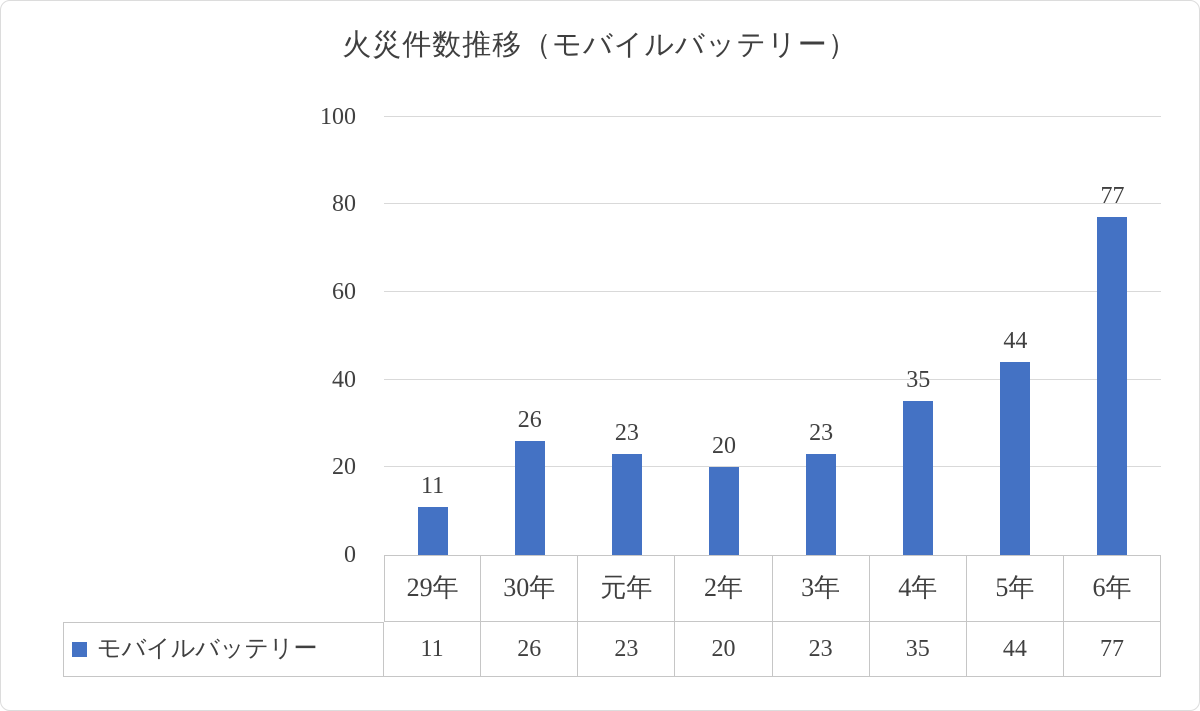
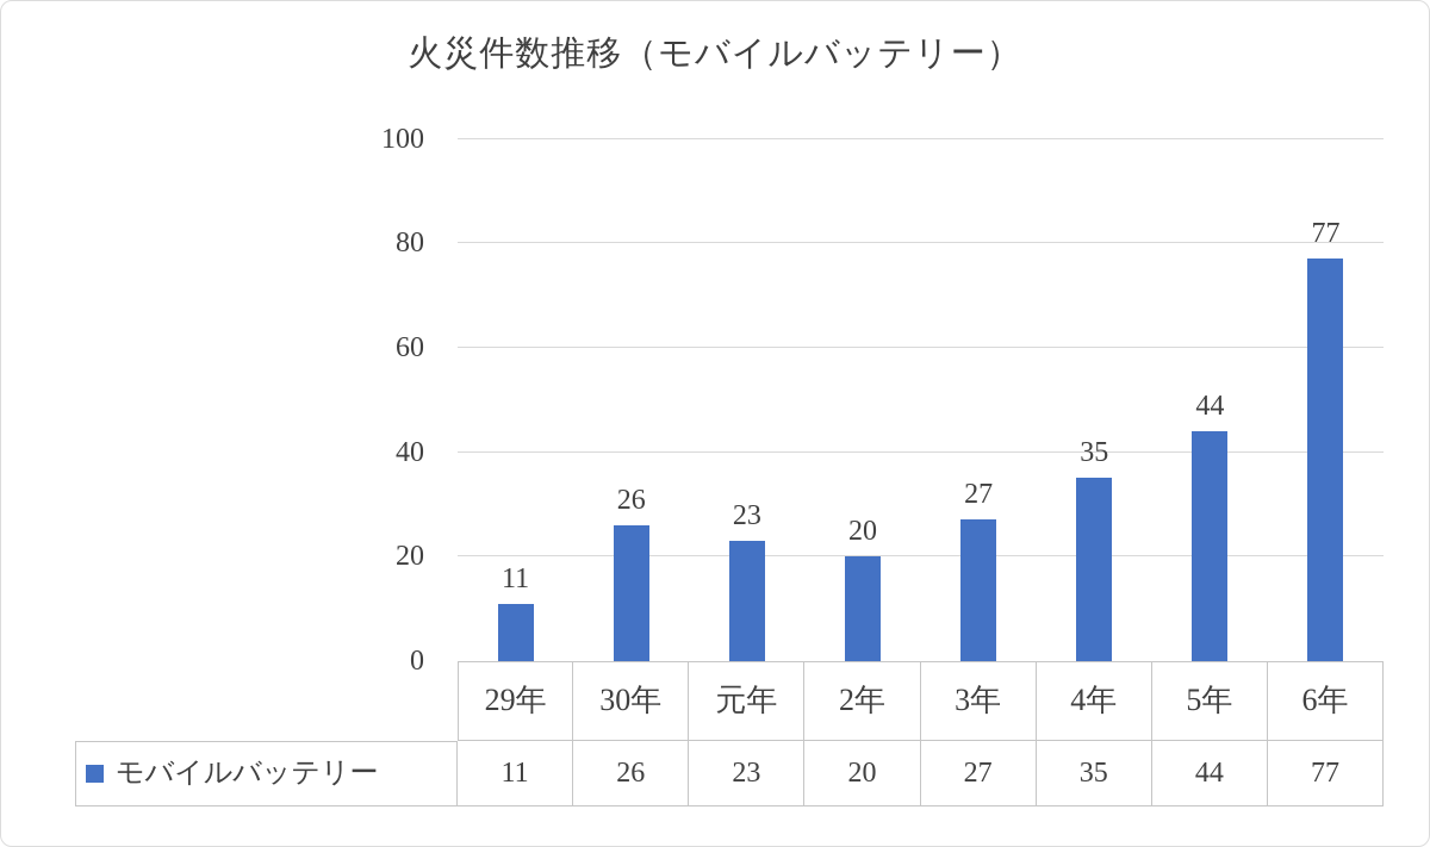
3年: 23 -> 27
